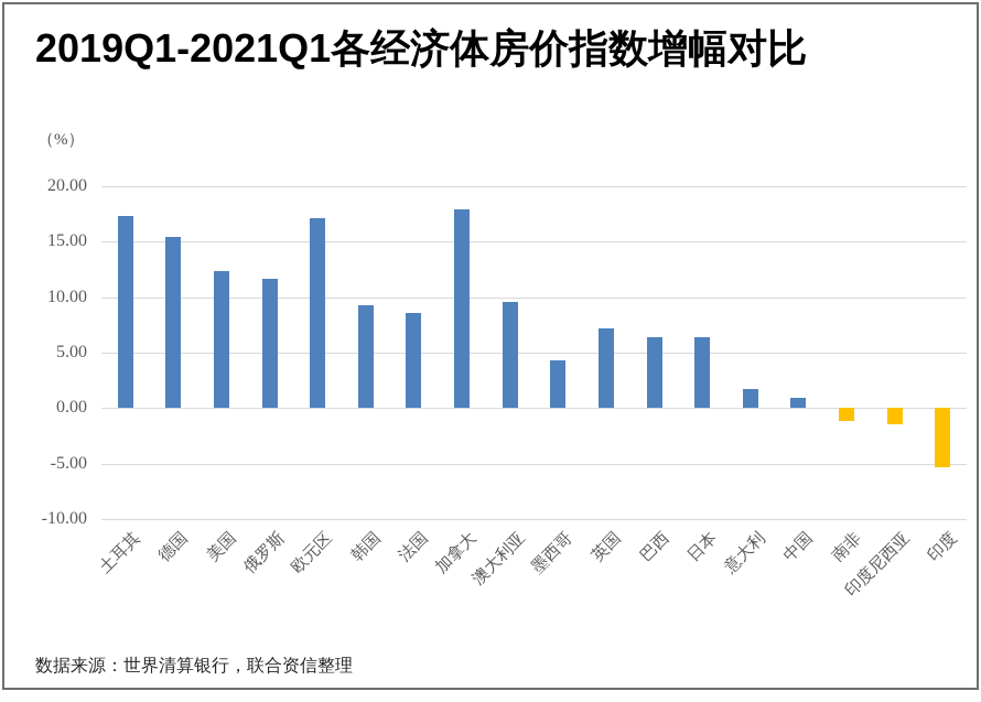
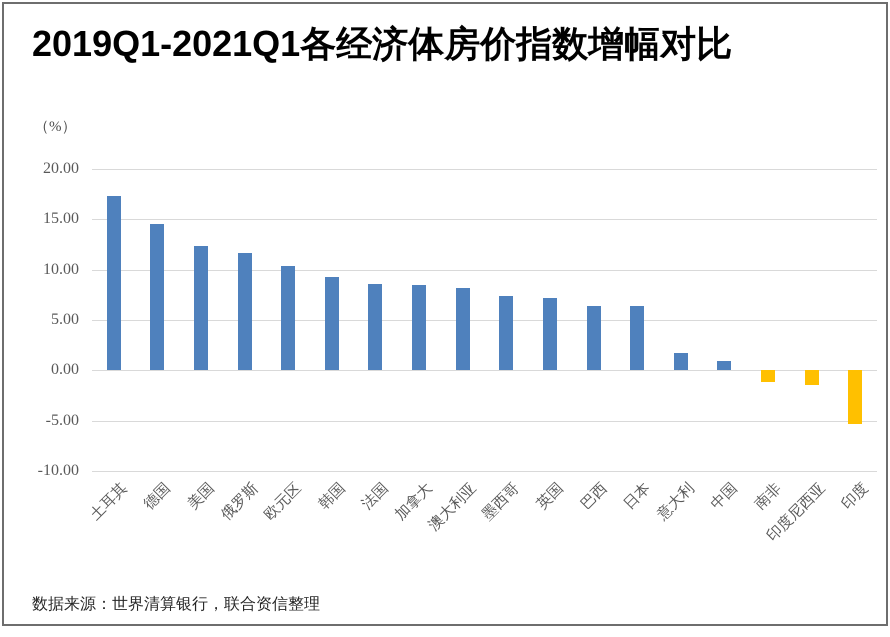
德国: 15.4 -> 14.5
欧元区: 17.1 -> 10.4
加拿大: 17.9 -> 8.5
澳大利亚: 9.6 -> 8.2
墨西哥: 4.3 -> 7.4
